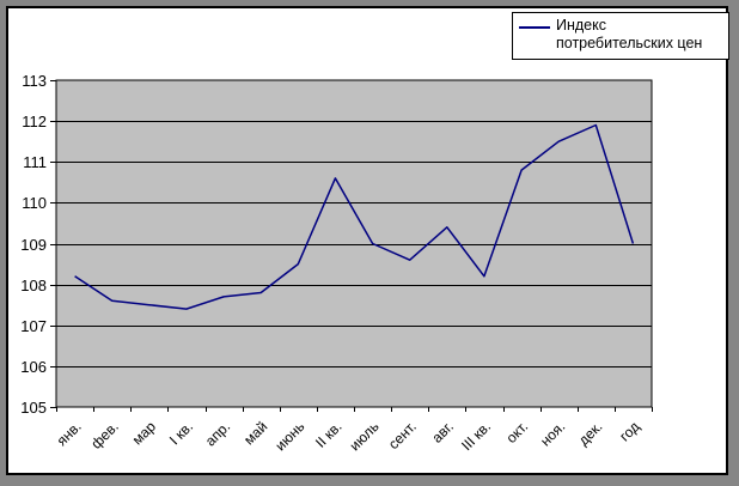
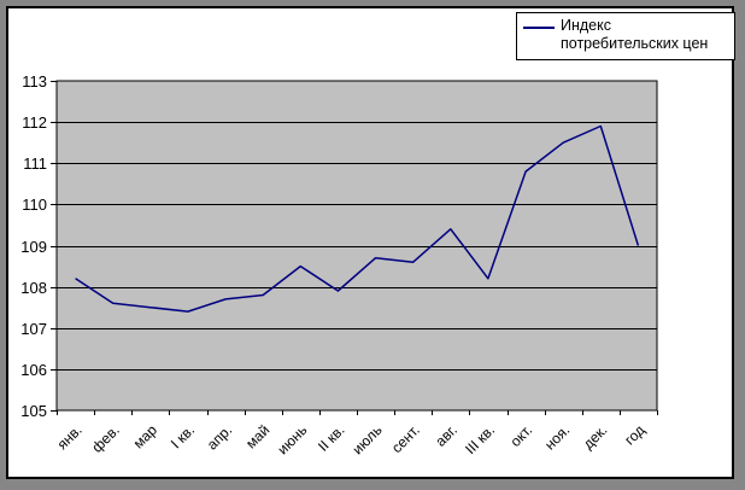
II кв.: 110.6 -> 107.9
июль: 109.0 -> 108.7
